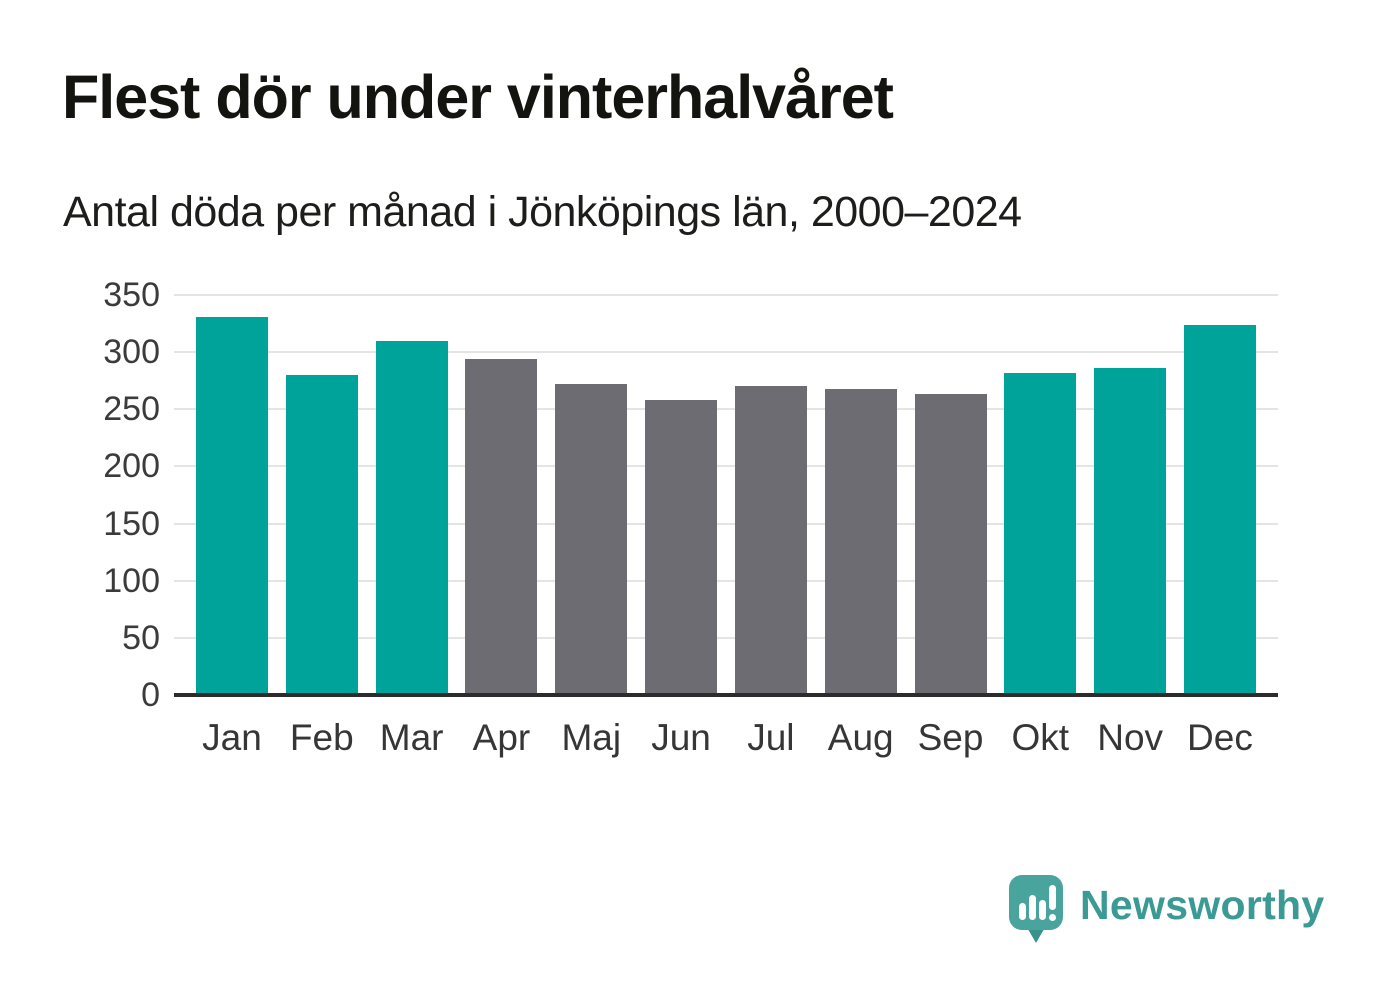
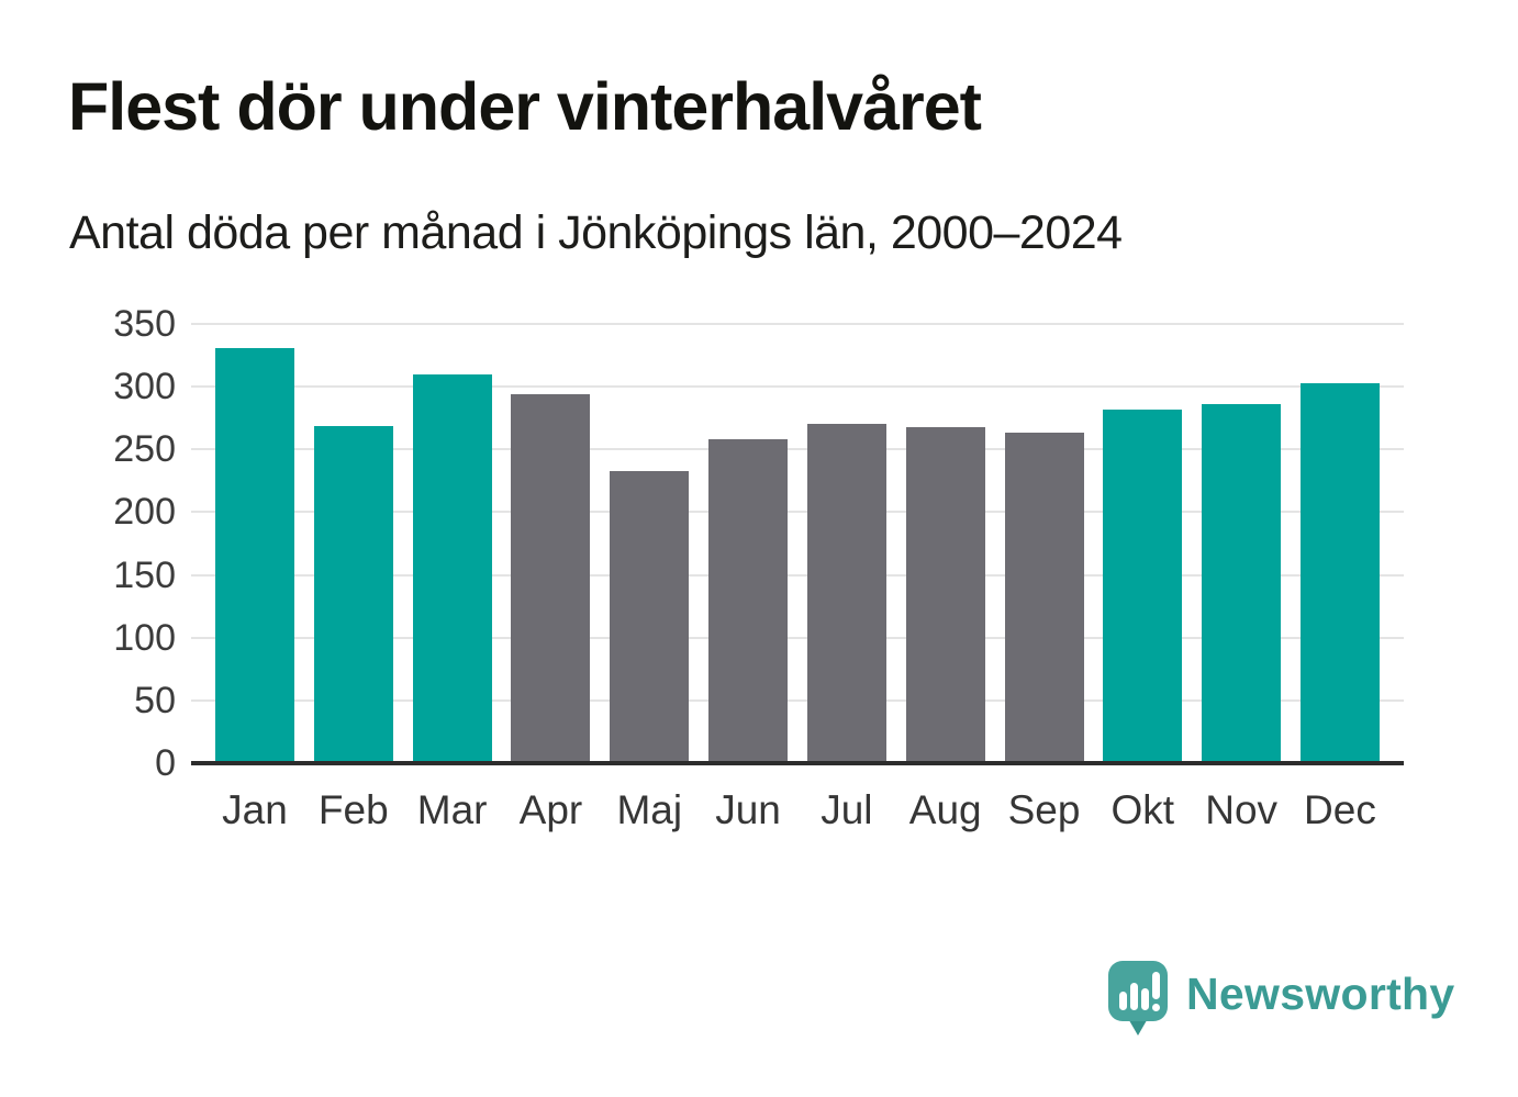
Feb: 280 -> 269
Maj: 272 -> 233
Dec: 324 -> 303
